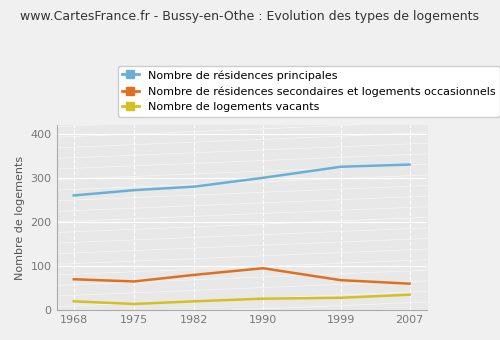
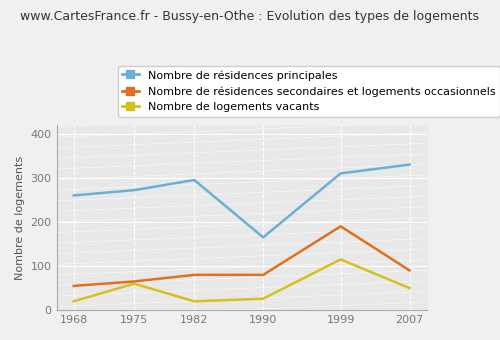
Nombre de résidences secondaires et logements occasionnels/1968: 70 -> 55
Nombre de logements vacants/1975: 14 -> 60
Nombre de résidences principales/1982: 280 -> 295
Nombre de résidences principales/1990: 300 -> 165
Nombre de résidences secondaires et logements occasionnels/1990: 95 -> 80
Nombre de résidences principales/1999: 325 -> 310
Nombre de résidences secondaires et logements occasionnels/1999: 68 -> 190
Nombre de logements vacants/1999: 28 -> 115
Nombre de résidences secondaires et logements occasionnels/2007: 60 -> 90
Nombre de logements vacants/2007: 35 -> 50
